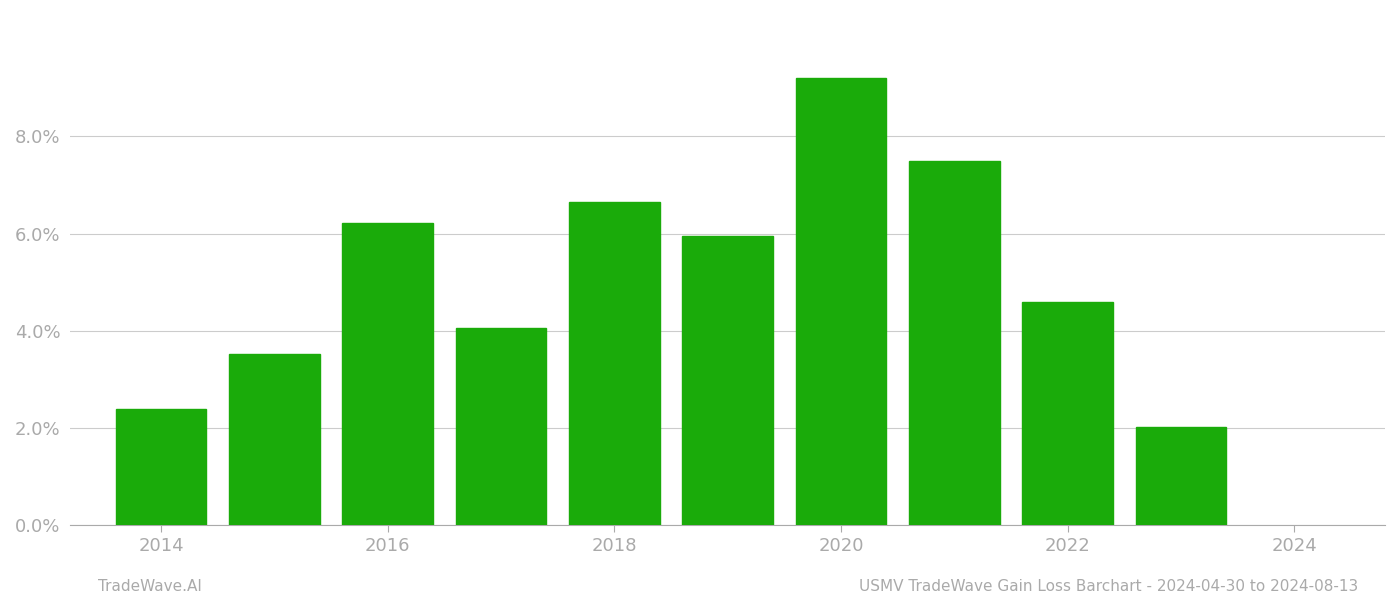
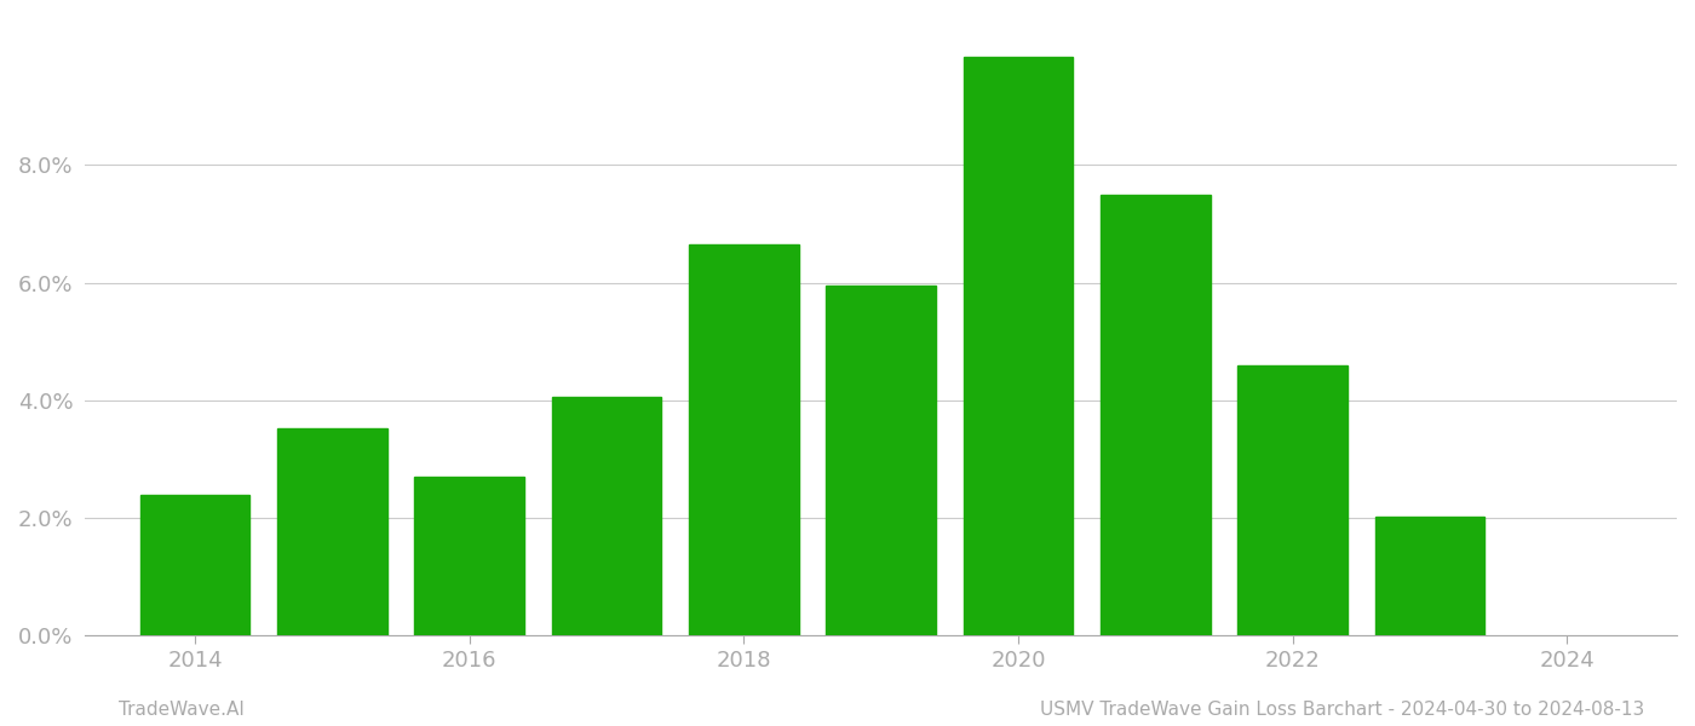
2016: 6.22% -> 2.70%
2020: 9.20% -> 9.85%
